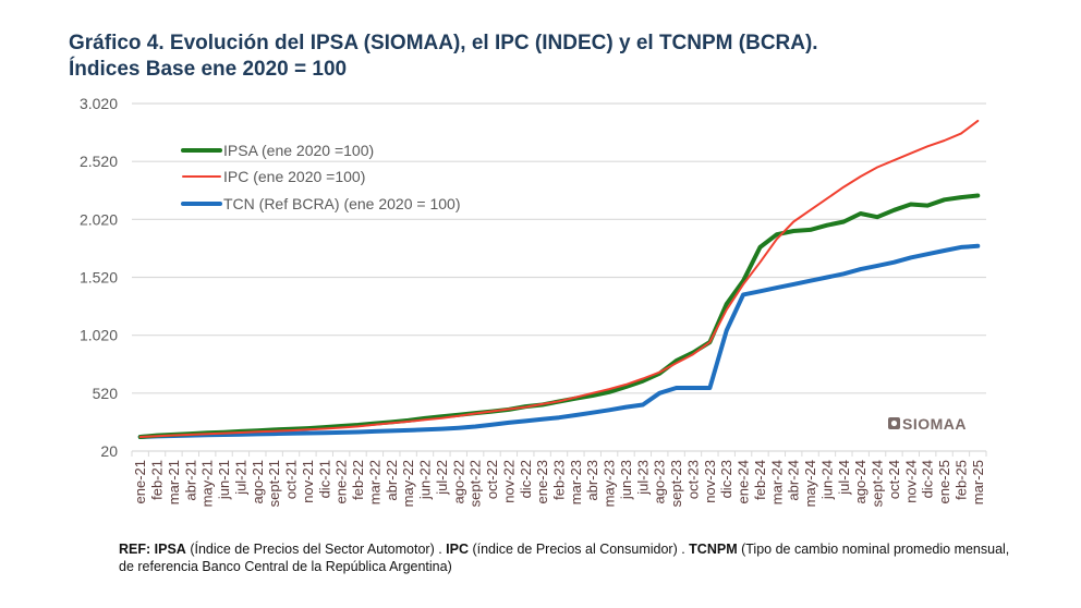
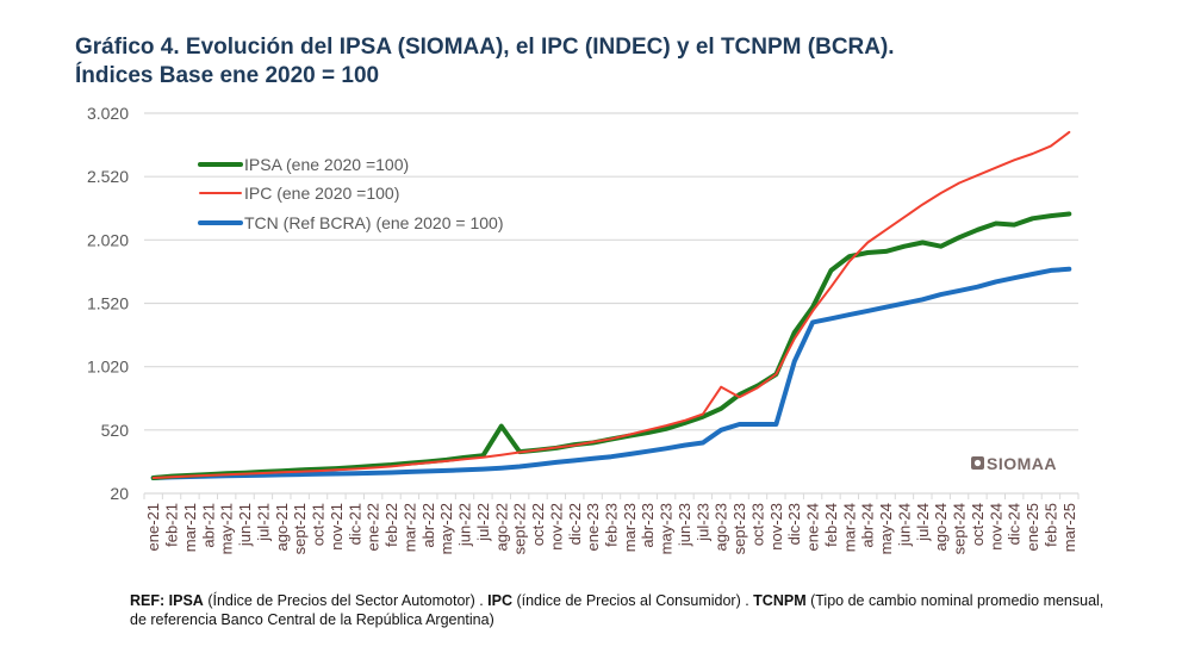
IPSA (ene 2020 =100)/ago-22: 330 -> 550
IPC (ene 2020 =100)/ago-23: 700 -> 860
IPSA (ene 2020 =100)/ago-24: 2070 -> 1970
